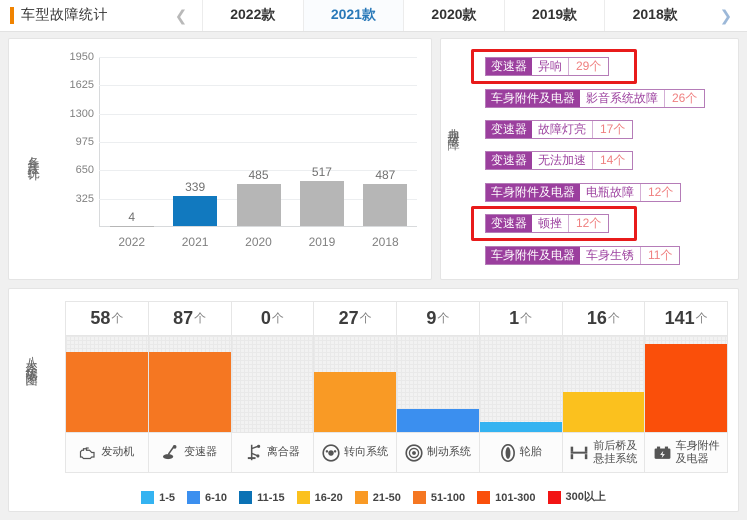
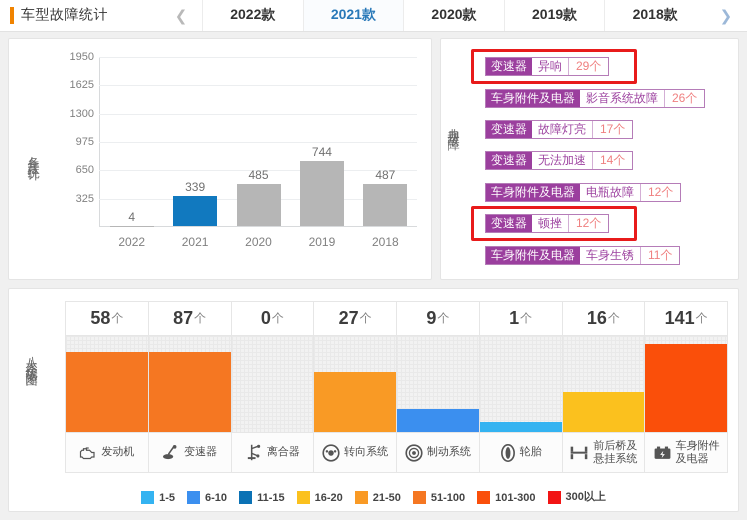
各年款统计/2019: 517 -> 744
